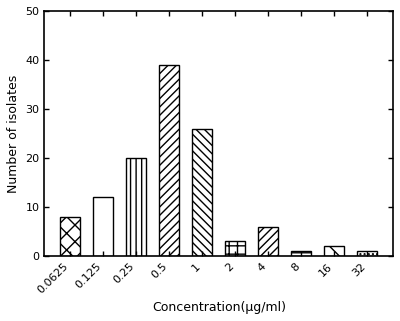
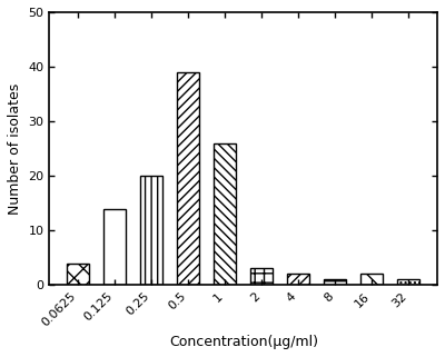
0.0625: 8 -> 4
0.125: 12 -> 14
4: 6 -> 2
